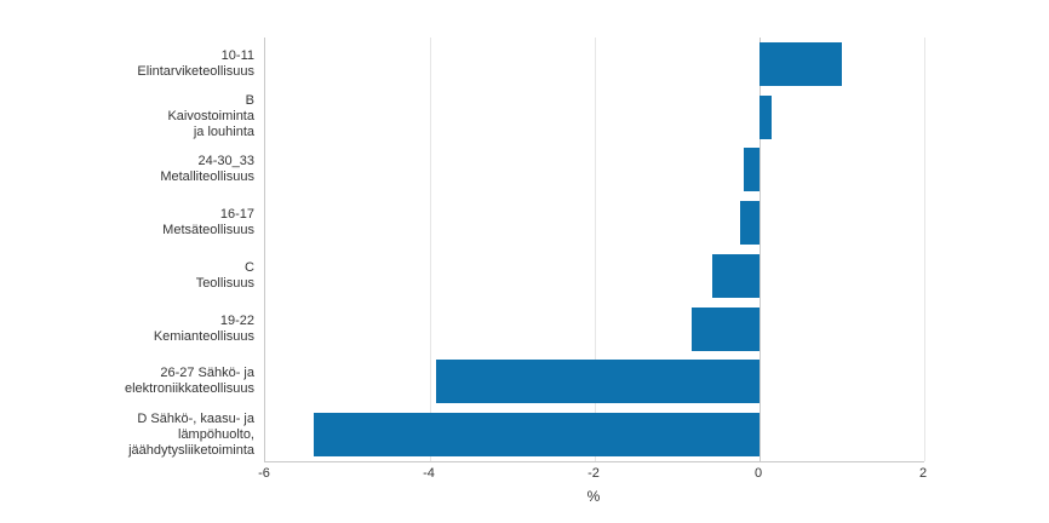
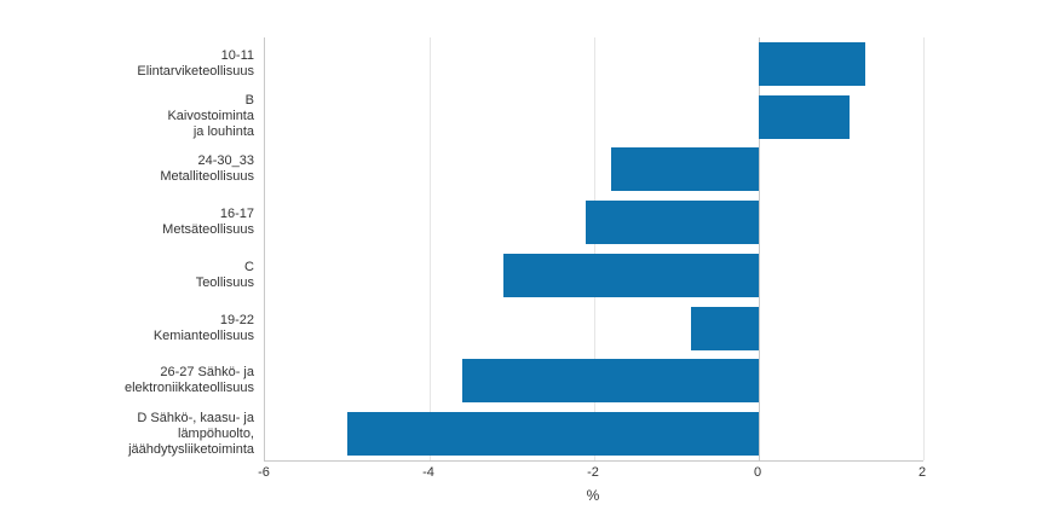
10-11 Elintarviketeollisuus: 1.0 -> 1.3
B Kaivostoiminta ja louhinta: 0.1 -> 1.1
24-30_33 Metalliteollisuus: -0.2 -> -1.8
16-17 Metsäteollisuus: -0.2 -> -2.1
C Teollisuus: -0.6 -> -3.1
26-27 Sähkö- ja elektroniikkateollisuus: -3.9 -> -3.6
D Sähkö-, kaasu- ja lämpöhuolto, jäähdytysliiketoiminta: -5.4 -> -5.0
